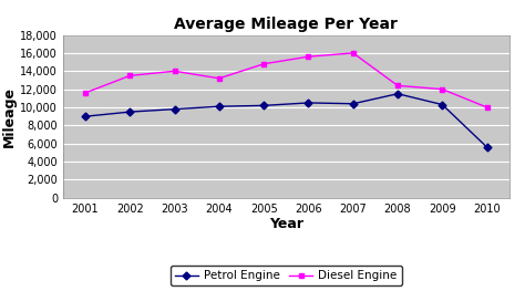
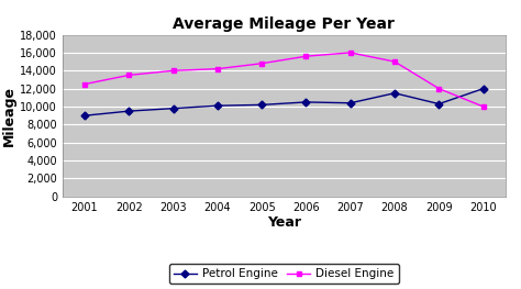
Diesel Engine/2001: 11,600 -> 12,500
Diesel Engine/2004: 13,200 -> 14,200
Diesel Engine/2008: 12,400 -> 15,000
Petrol Engine/2010: 5,600 -> 12,000
